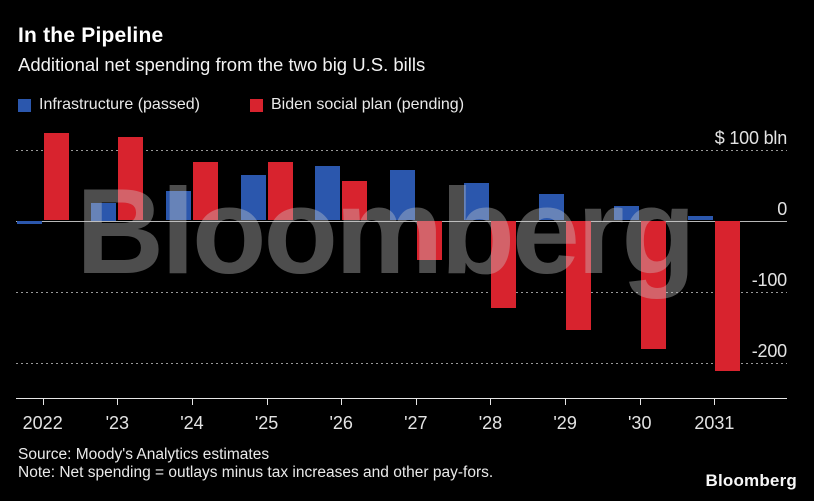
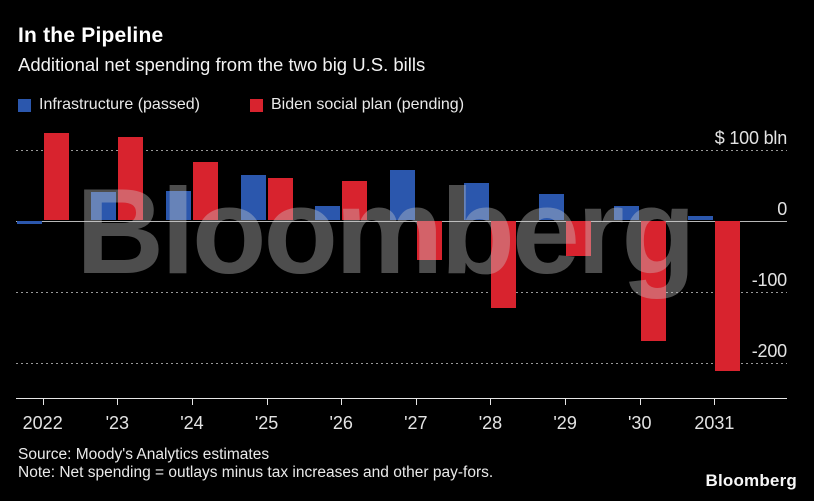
Infrastructure (passed)/'23: 20 -> 40
Biden social plan (pending)/'25: 80 -> 60
Infrastructure (passed)/'26: 80 -> 20
Biden social plan (pending)/'29: -150 -> -50
Biden social plan (pending)/'30: -180 -> -170
